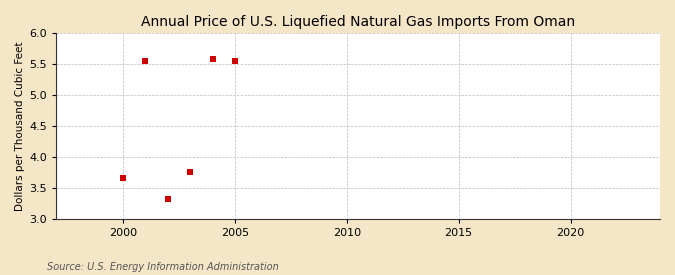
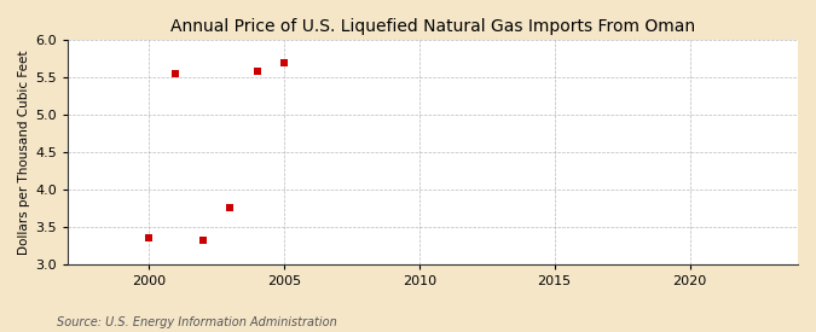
2000: 3.66 -> 3.35
2005: 5.54 -> 5.70
